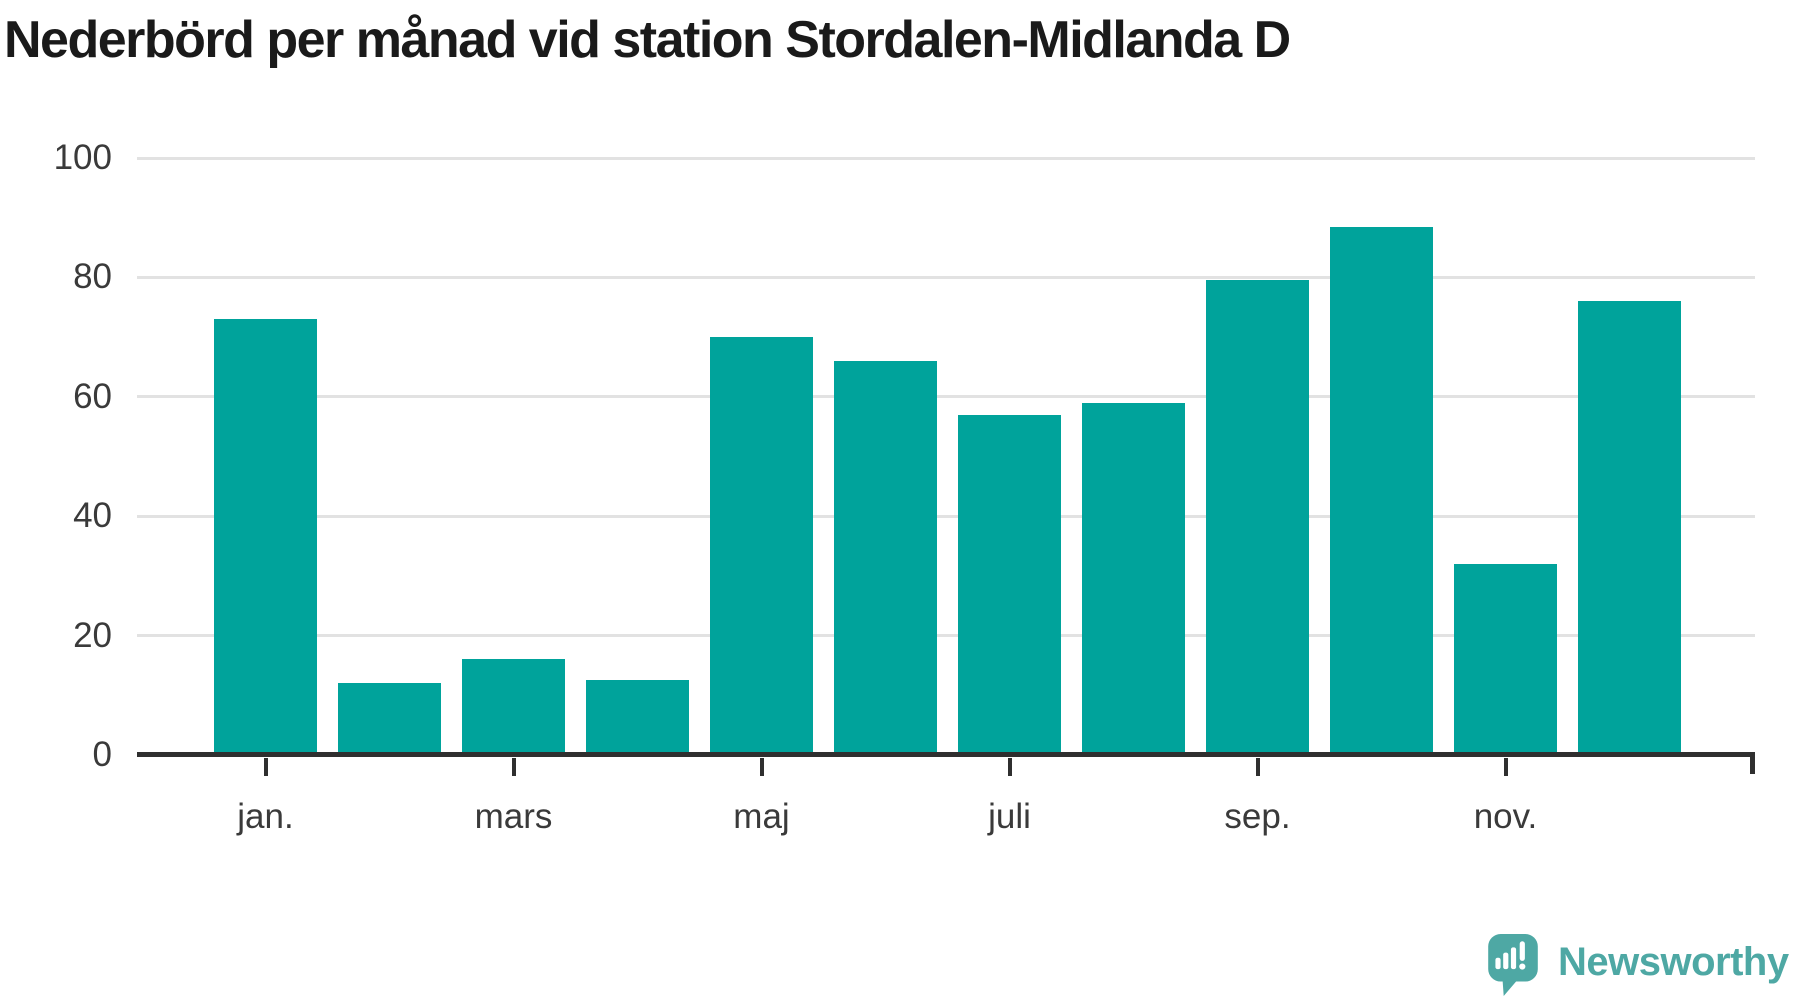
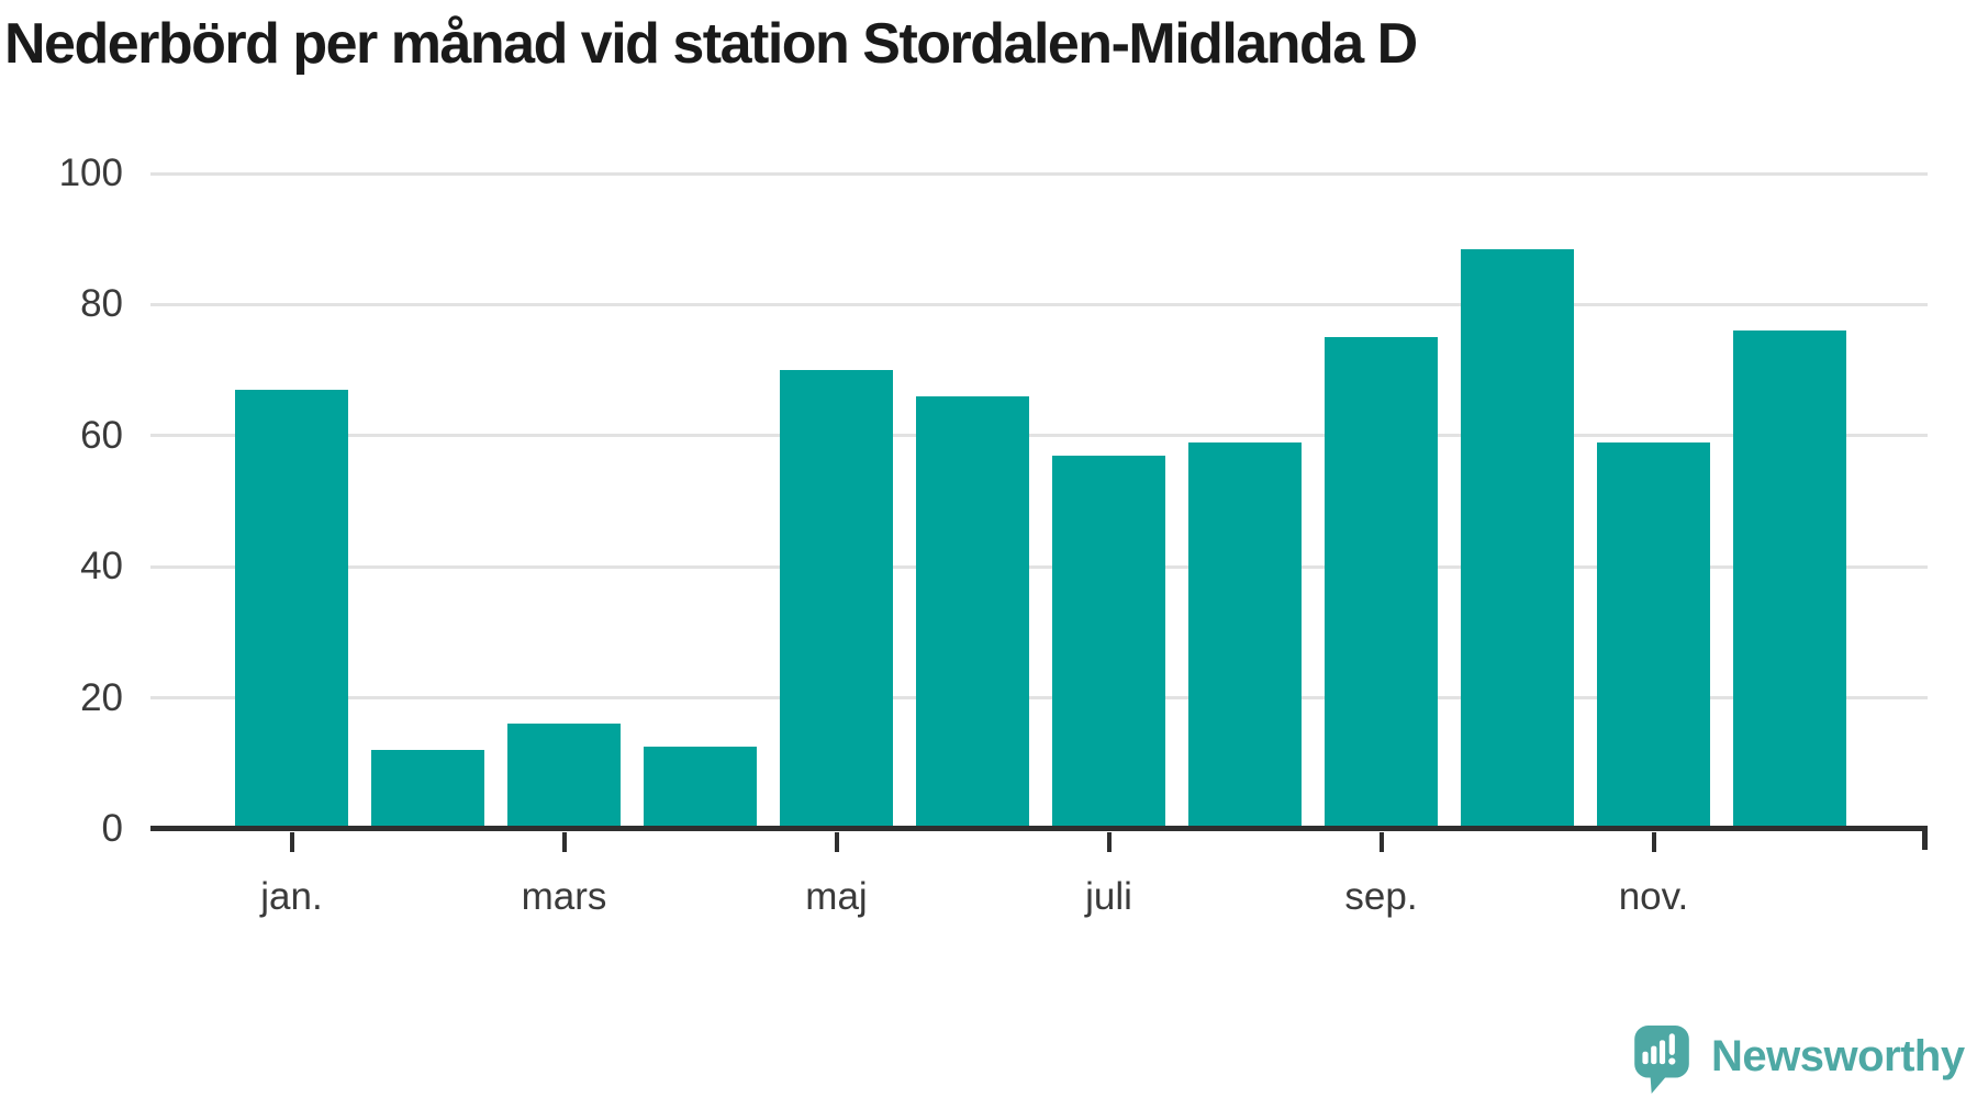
jan.: 73 -> 67
sep.: 80 -> 75
nov.: 32 -> 59
